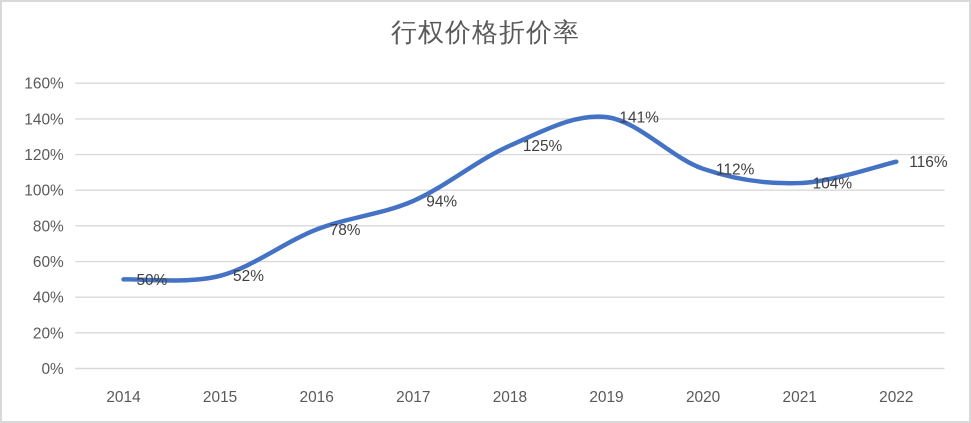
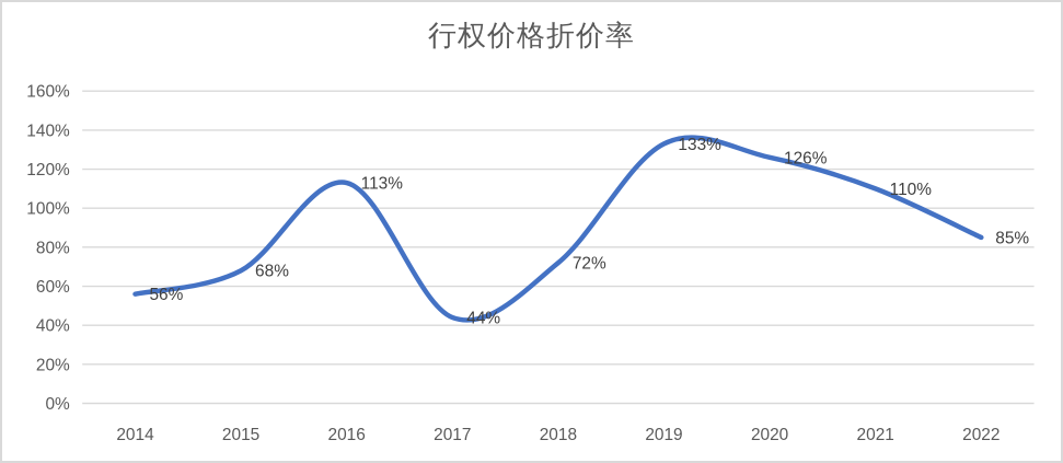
2014: 50% -> 56%
2015: 52% -> 68%
2016: 78% -> 113%
2017: 94% -> 44%
2018: 125% -> 72%
2019: 141% -> 133%
2020: 112% -> 126%
2021: 104% -> 110%
2022: 116% -> 85%
